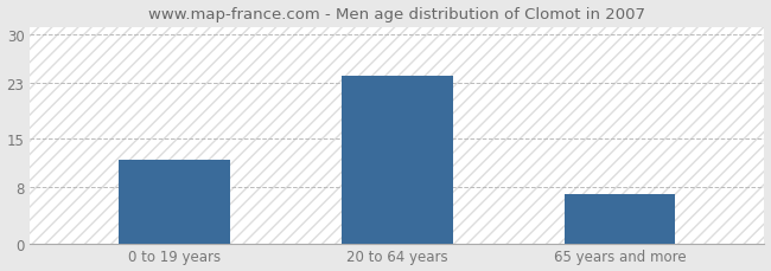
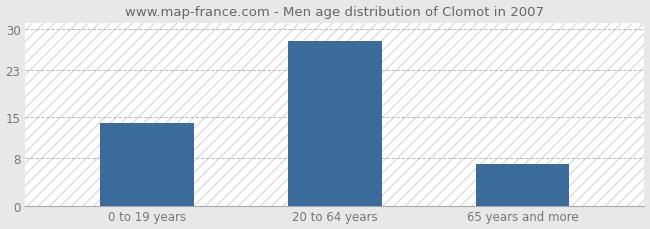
0 to 19 years: 12 -> 14
20 to 64 years: 24 -> 28
